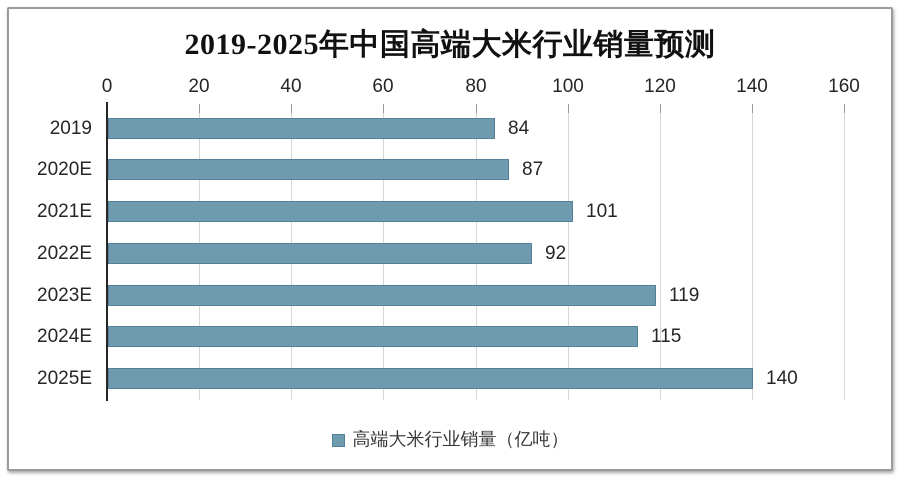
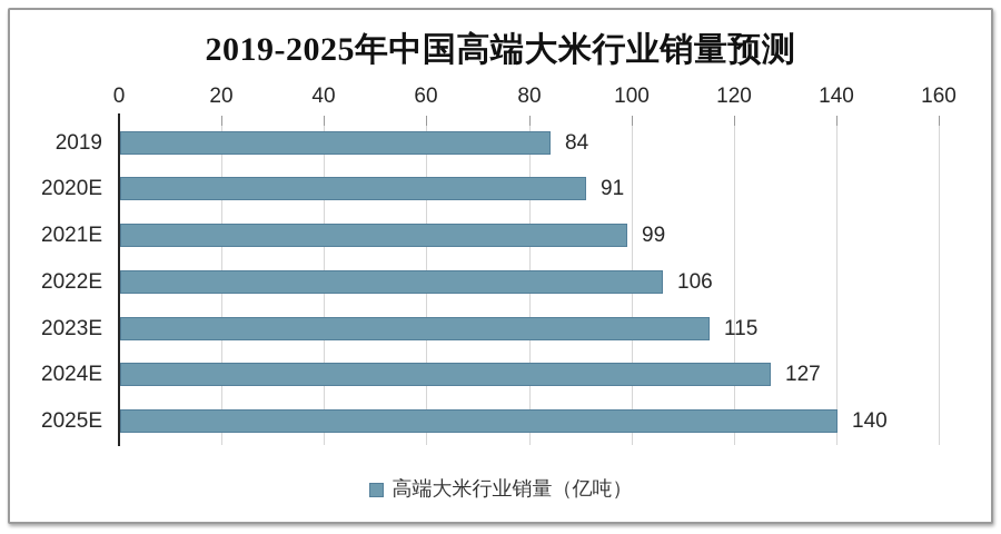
2020E: 87 -> 91
2021E: 101 -> 99
2022E: 92 -> 106
2023E: 119 -> 115
2024E: 115 -> 127
